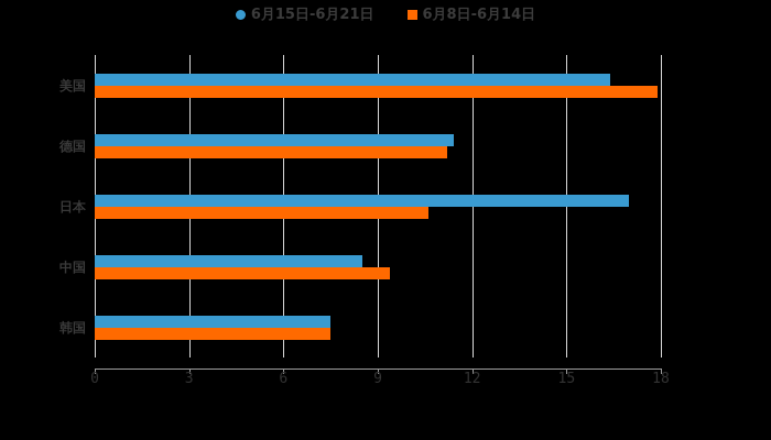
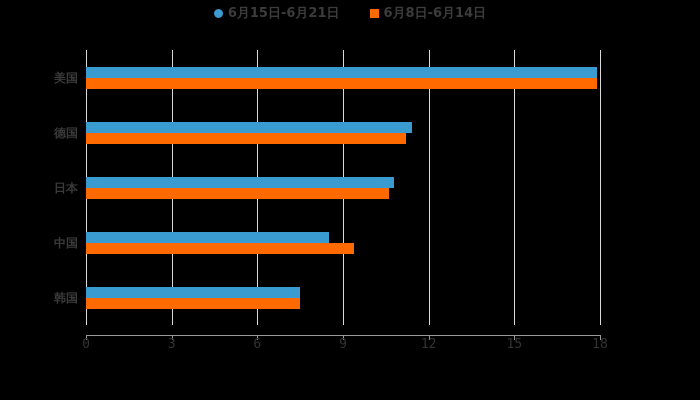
6月15日-6月21日/美国: 16.4 -> 17.9
6月15日-6月21日/日本: 17.0 -> 10.8
